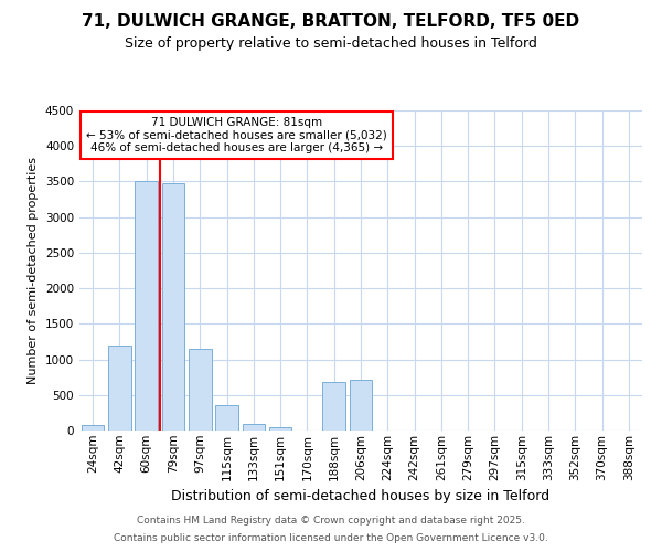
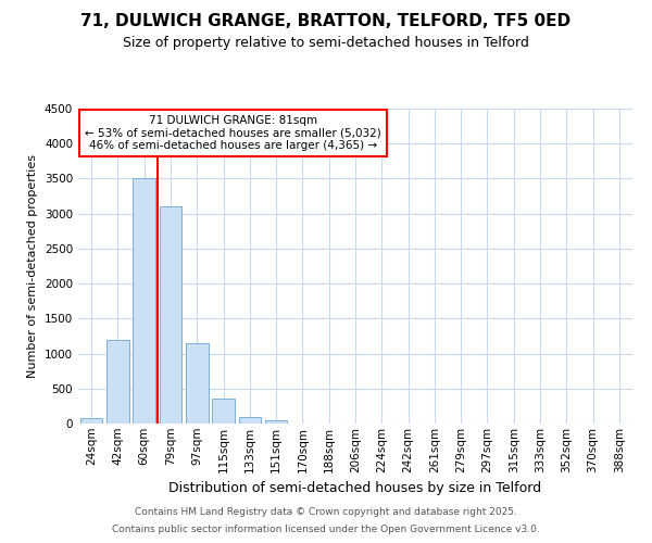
79sqm: 3480 -> 3100
188sqm: 680 -> 0
206sqm: 720 -> 0
